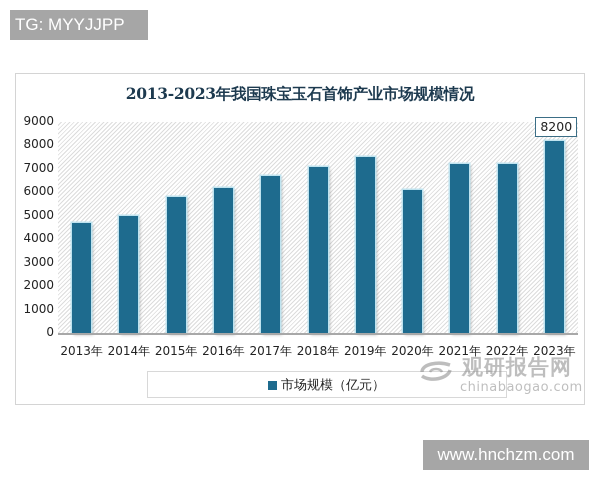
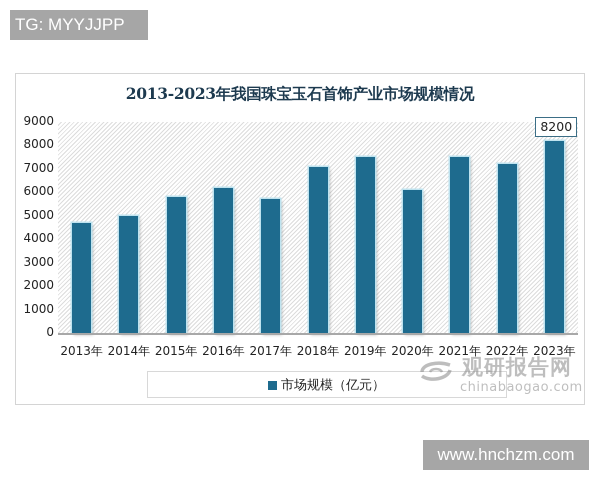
2017年: 6700 -> 5700
2021年: 7200 -> 7500
